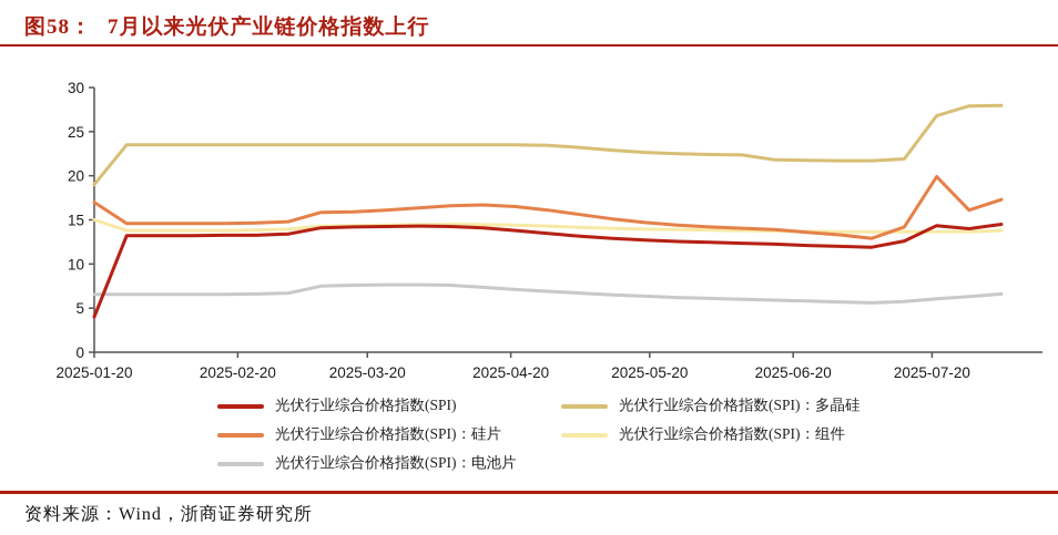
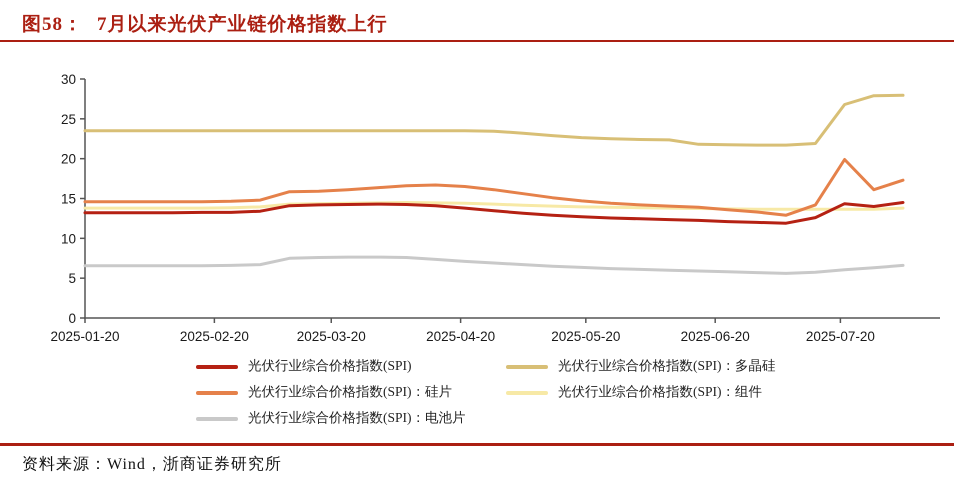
光伏行业综合价格指数(SPI)/2025-01-20: 4 -> 13
光伏行业综合价格指数(SPI)：多晶硅/2025-01-20: 19 -> 24
光伏行业综合价格指数(SPI)：硅片/2025-01-20: 17 -> 15
光伏行业综合价格指数(SPI)：组件/2025-01-20: 15 -> 14
